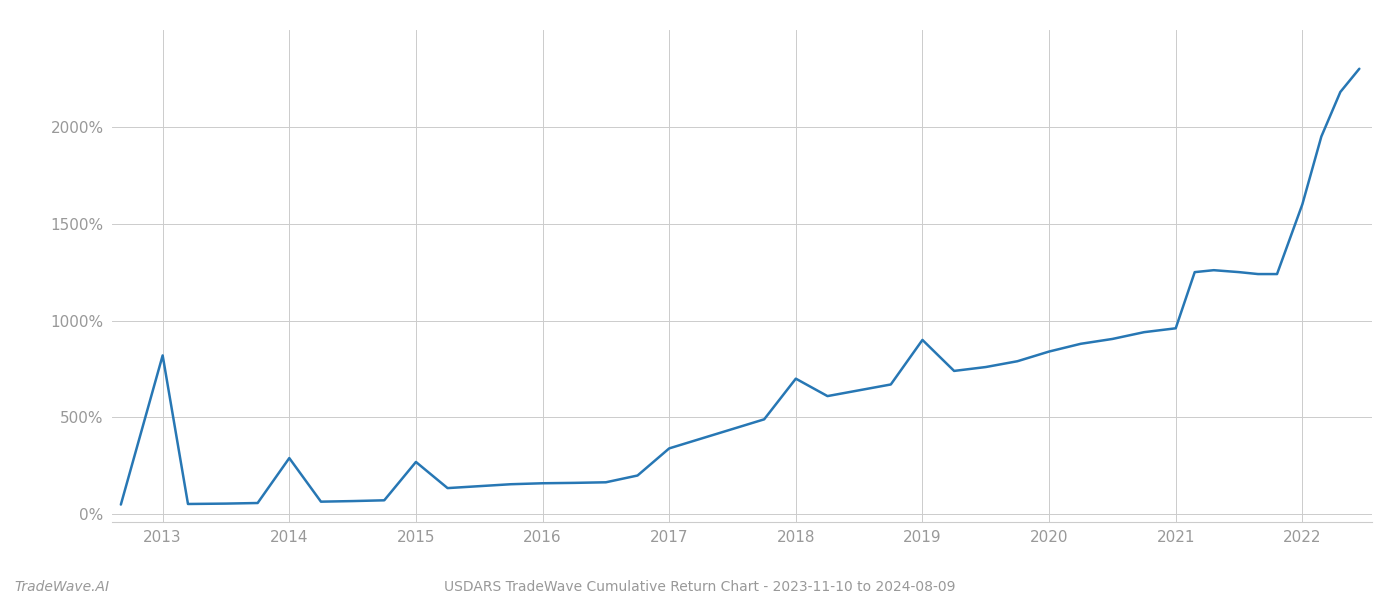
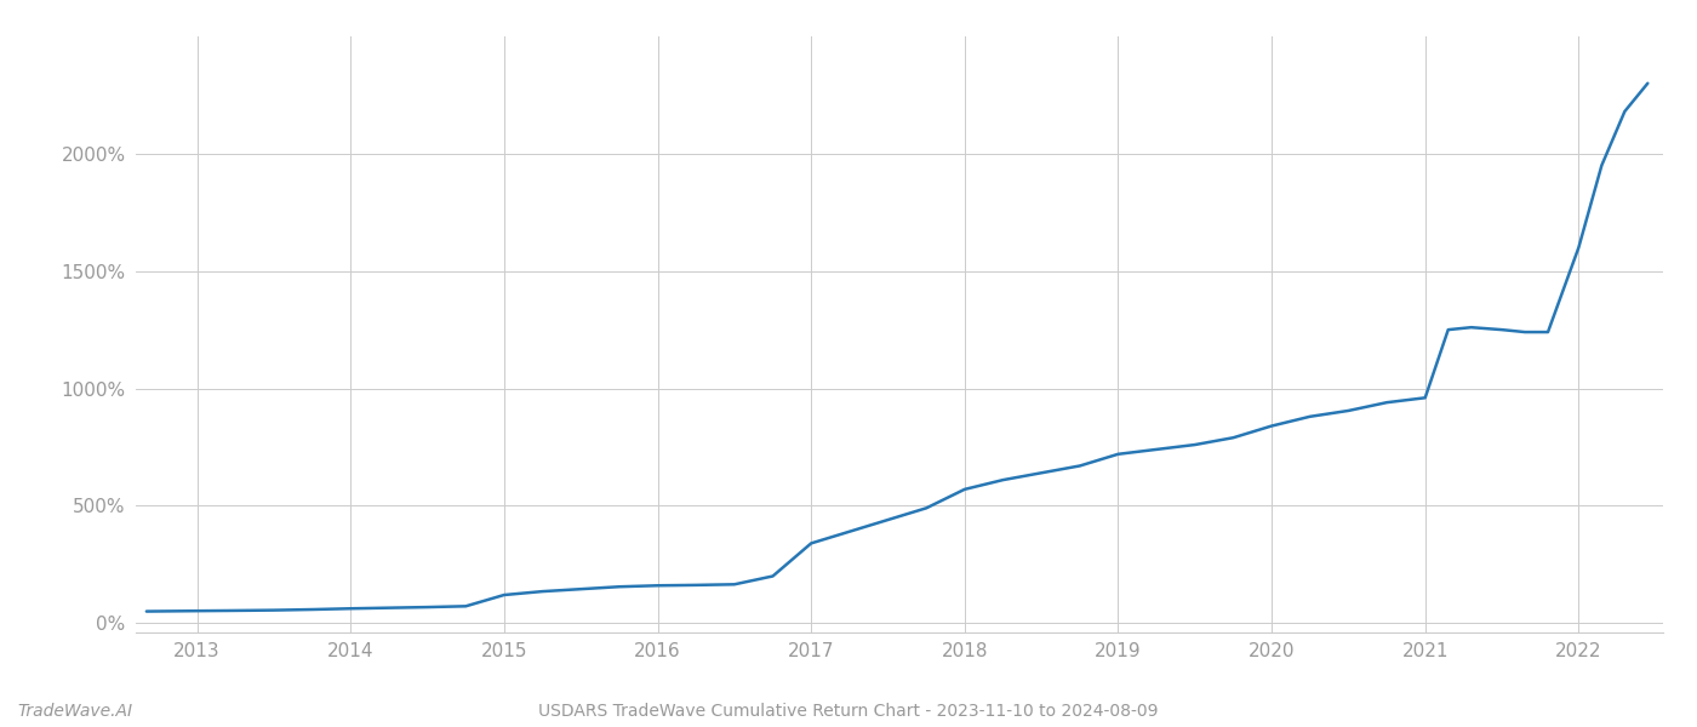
2013: 820% -> 50%
2014: 290% -> 60%
2015: 270% -> 120%
2018: 700% -> 570%
2019: 900% -> 720%
